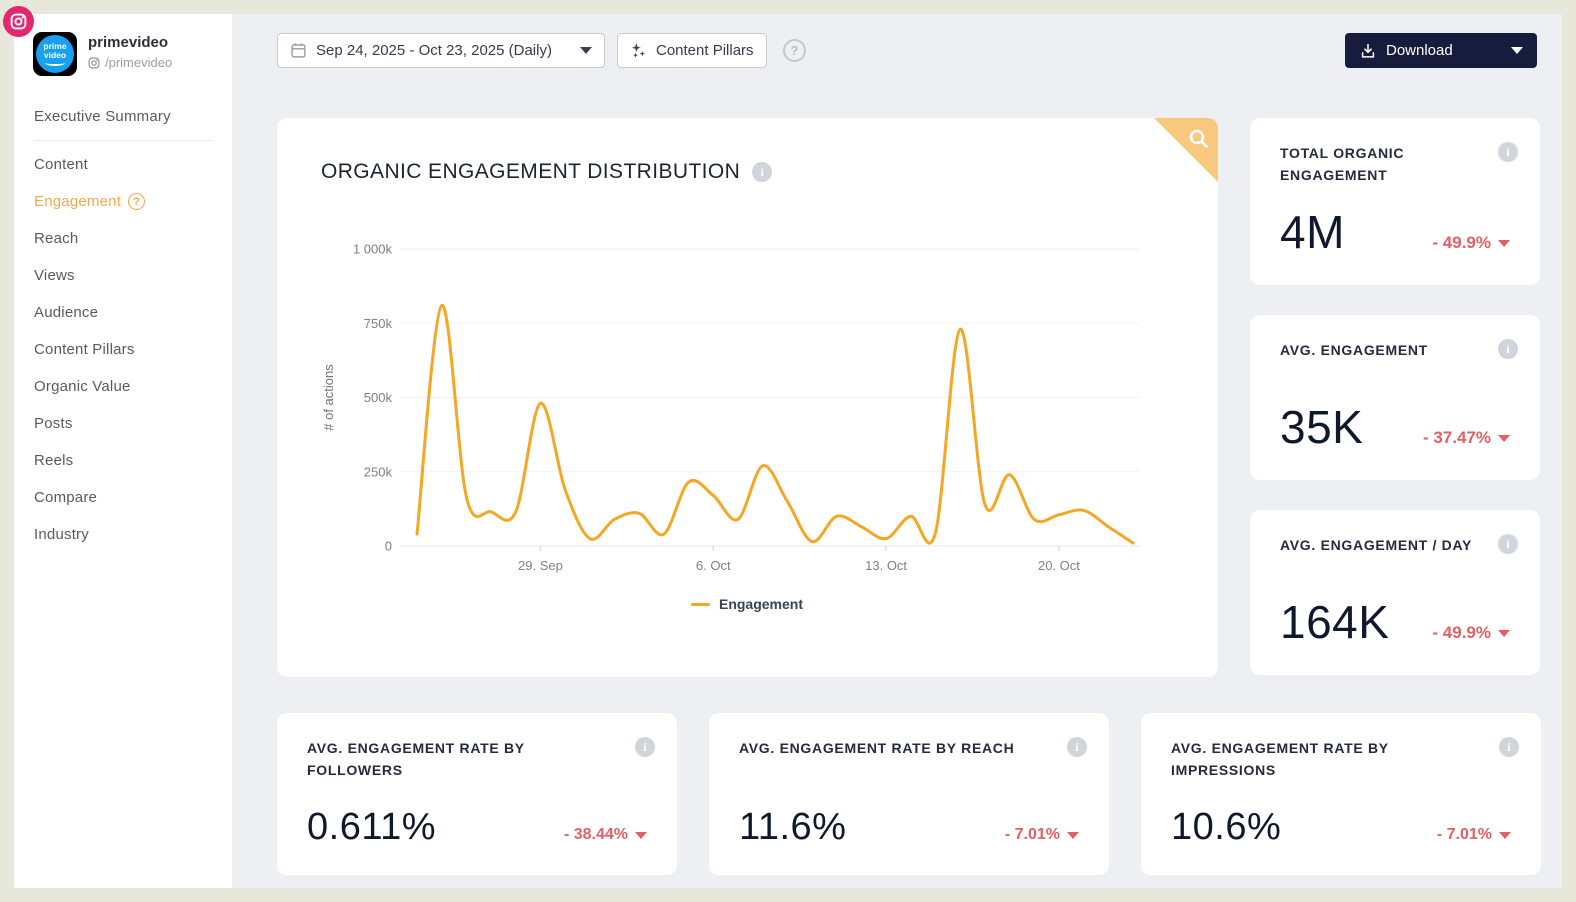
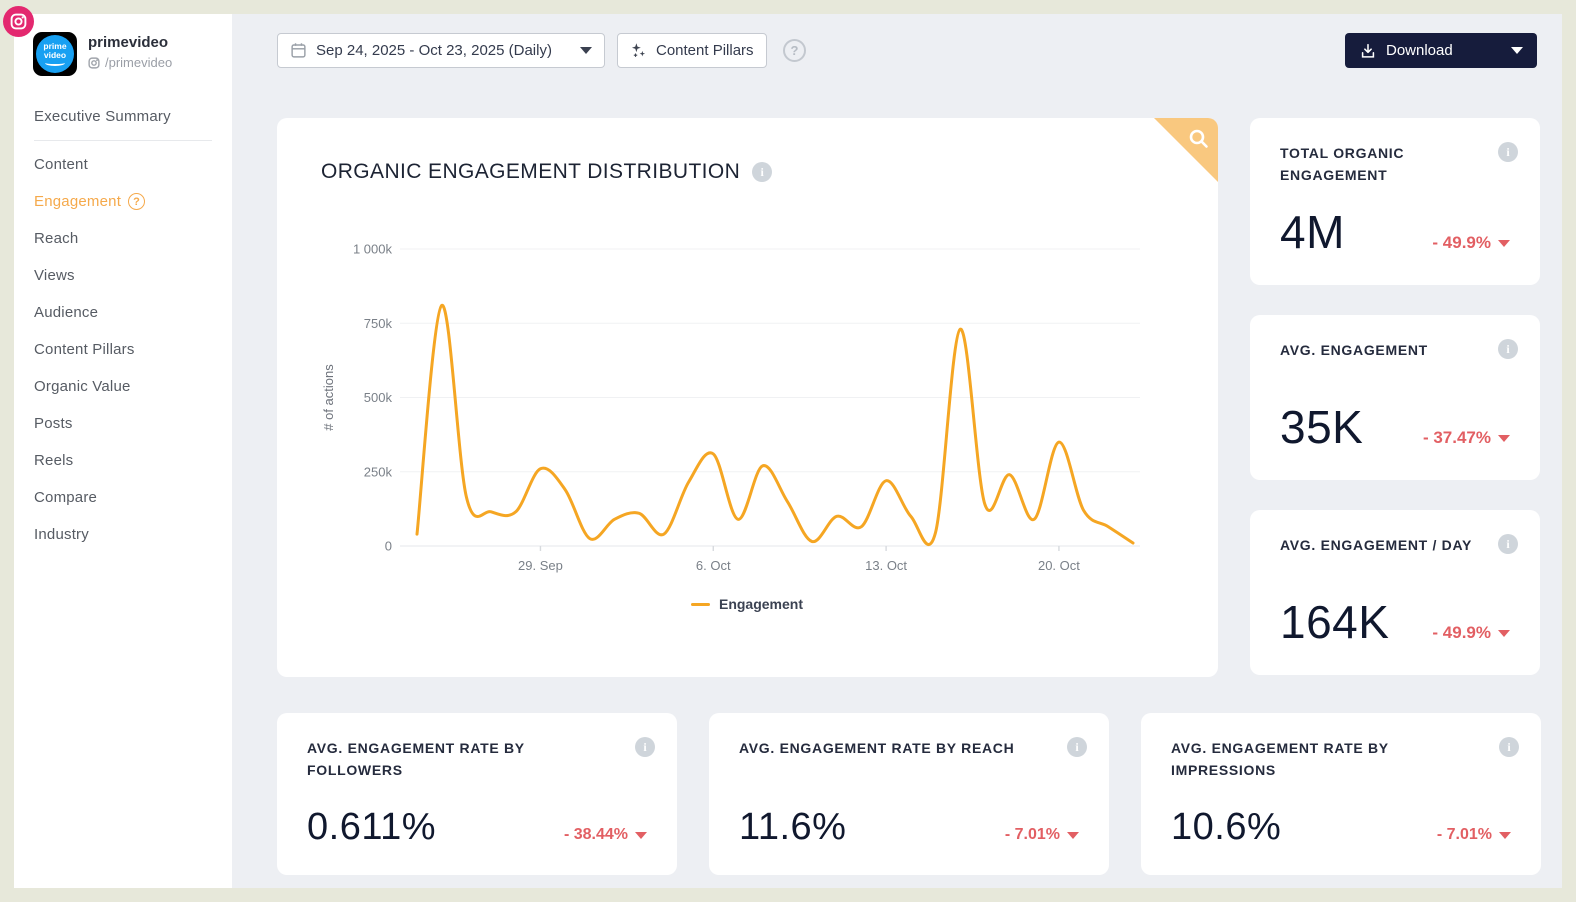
29. Sep: 480k -> 260k
6. Oct: 170k -> 310k
13. Oct: 20k -> 220k
20. Oct: 100k -> 350k
